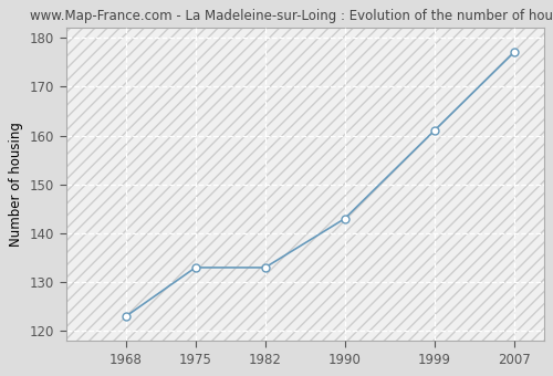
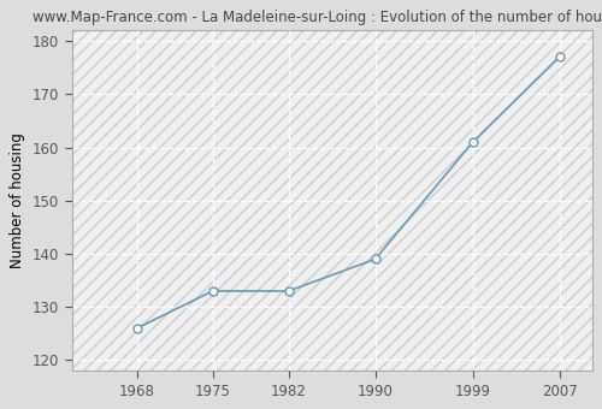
1968: 123 -> 126
1990: 143 -> 139
